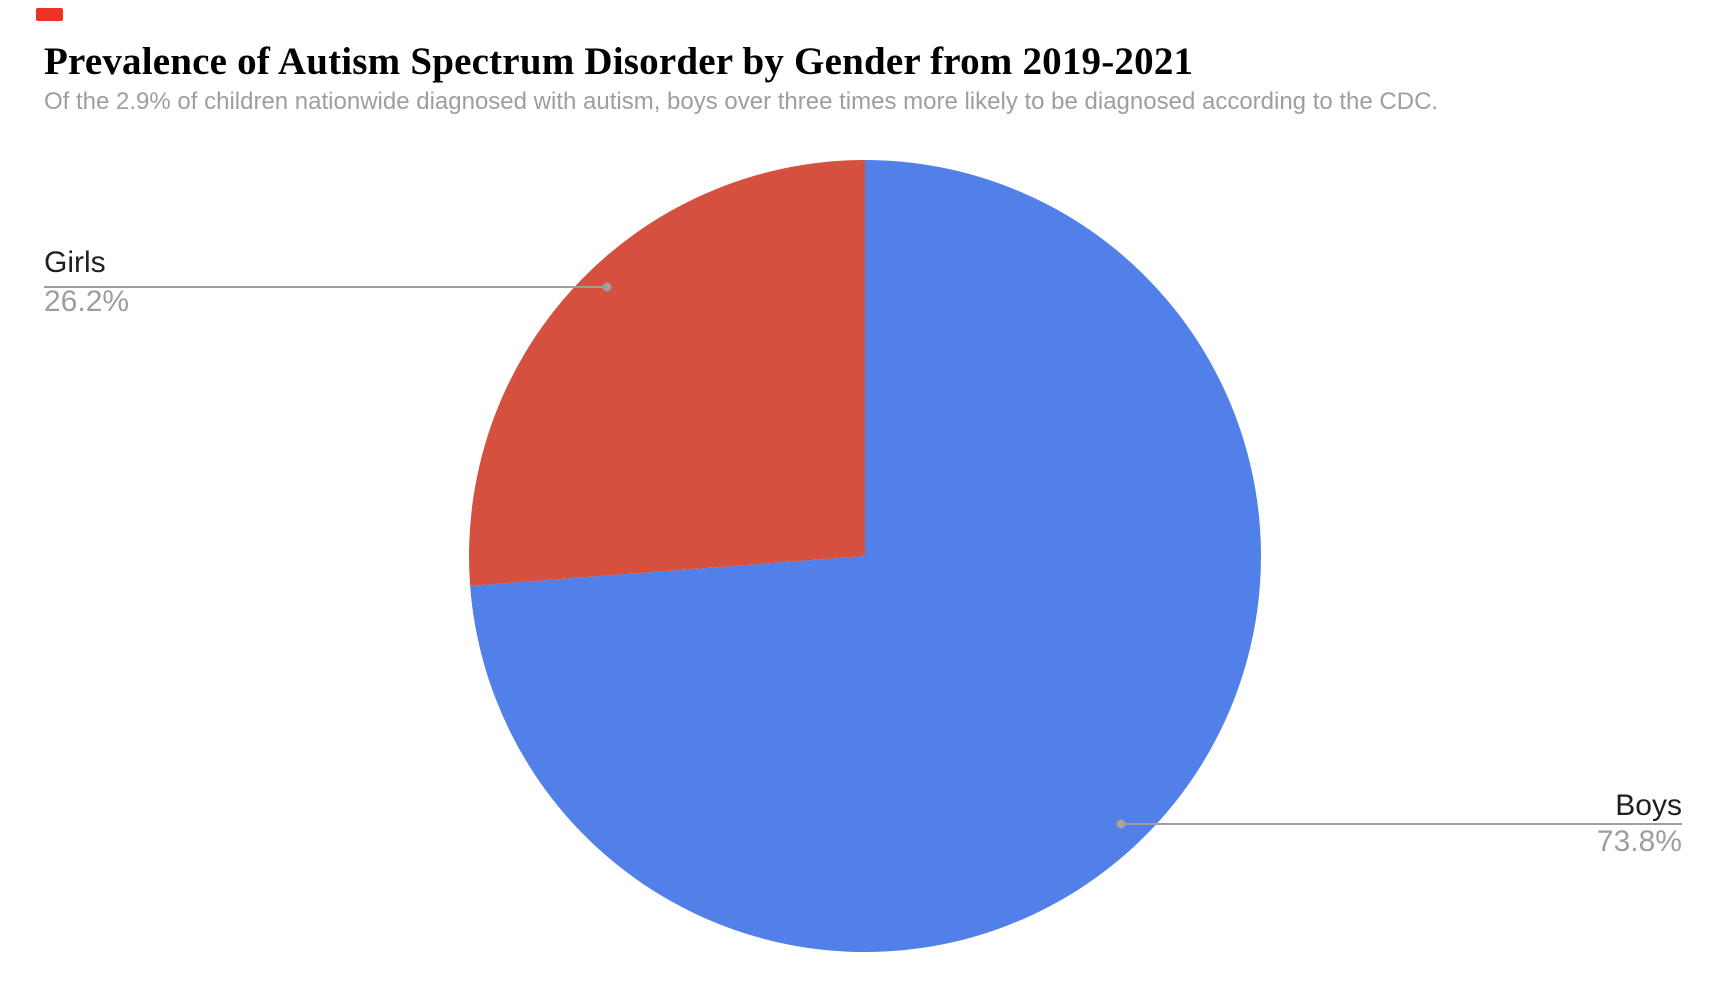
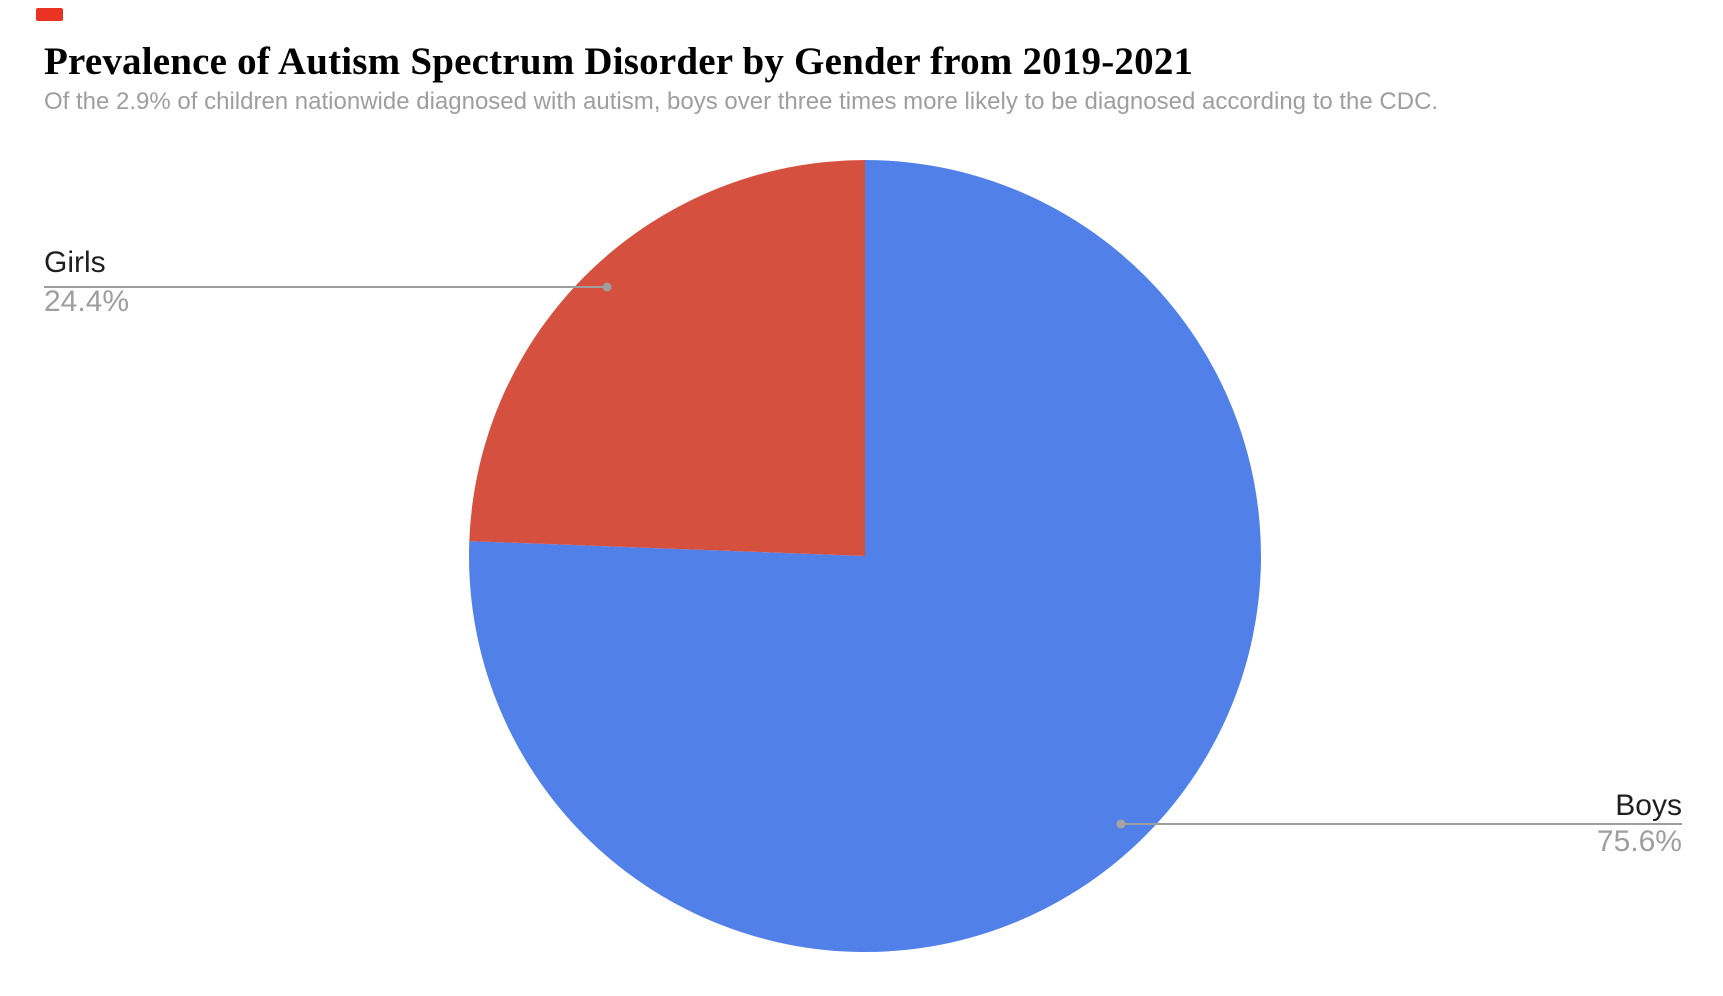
Boys: 73.8% -> 75.6%
Girls: 26.2% -> 24.4%
